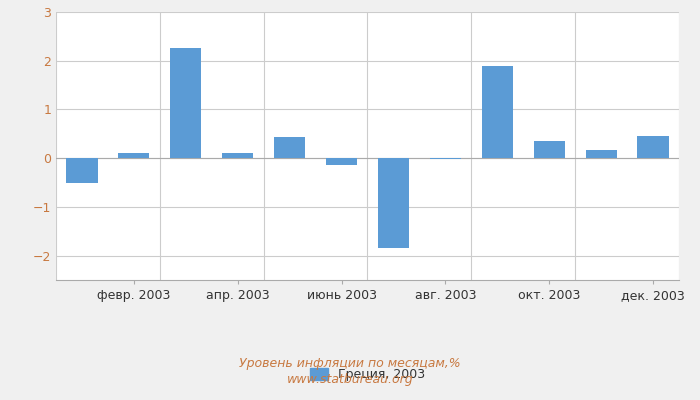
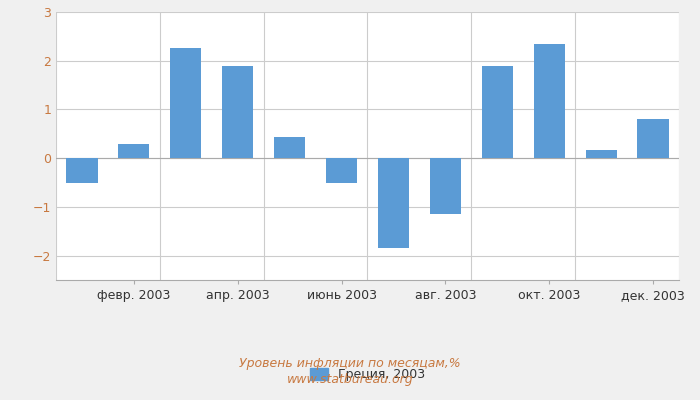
февр. 2003: 0.10 -> 0.30
апр. 2003: 0.10 -> 1.90
июнь 2003: -0.15 -> -0.50
авг. 2003: -0.02 -> -1.15
окт. 2003: 0.35 -> 2.35
дек. 2003: 0.45 -> 0.80
